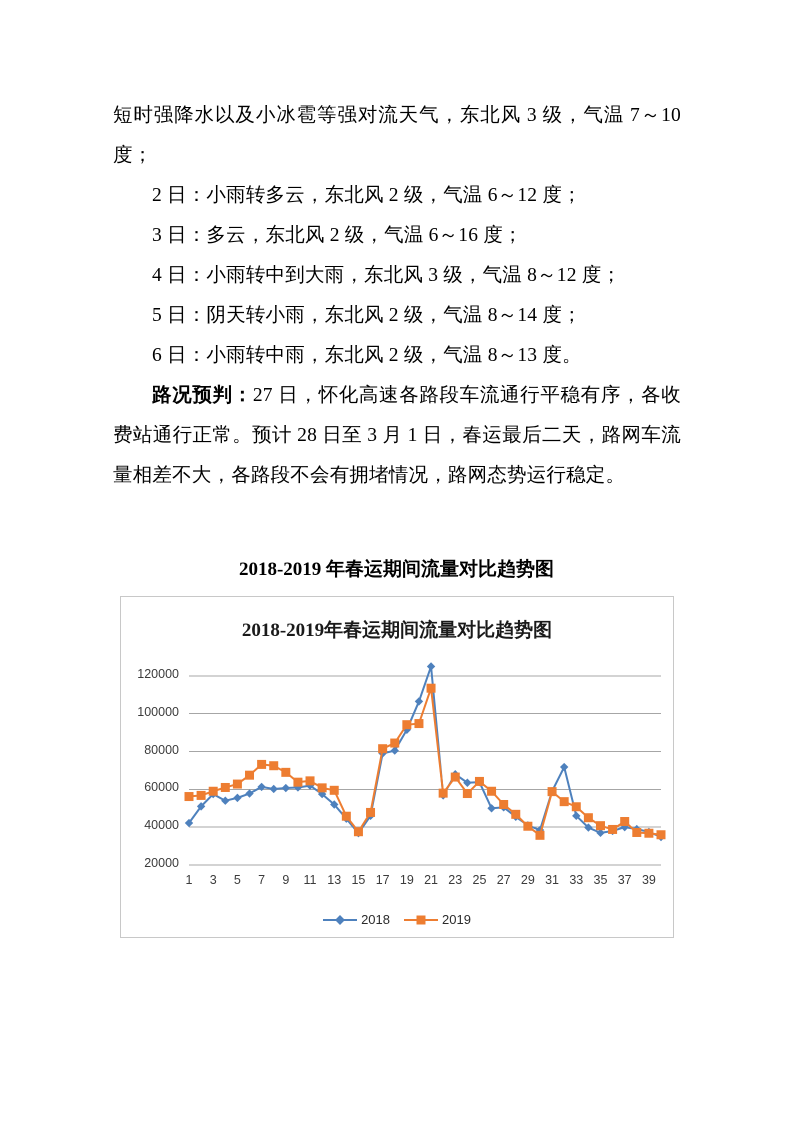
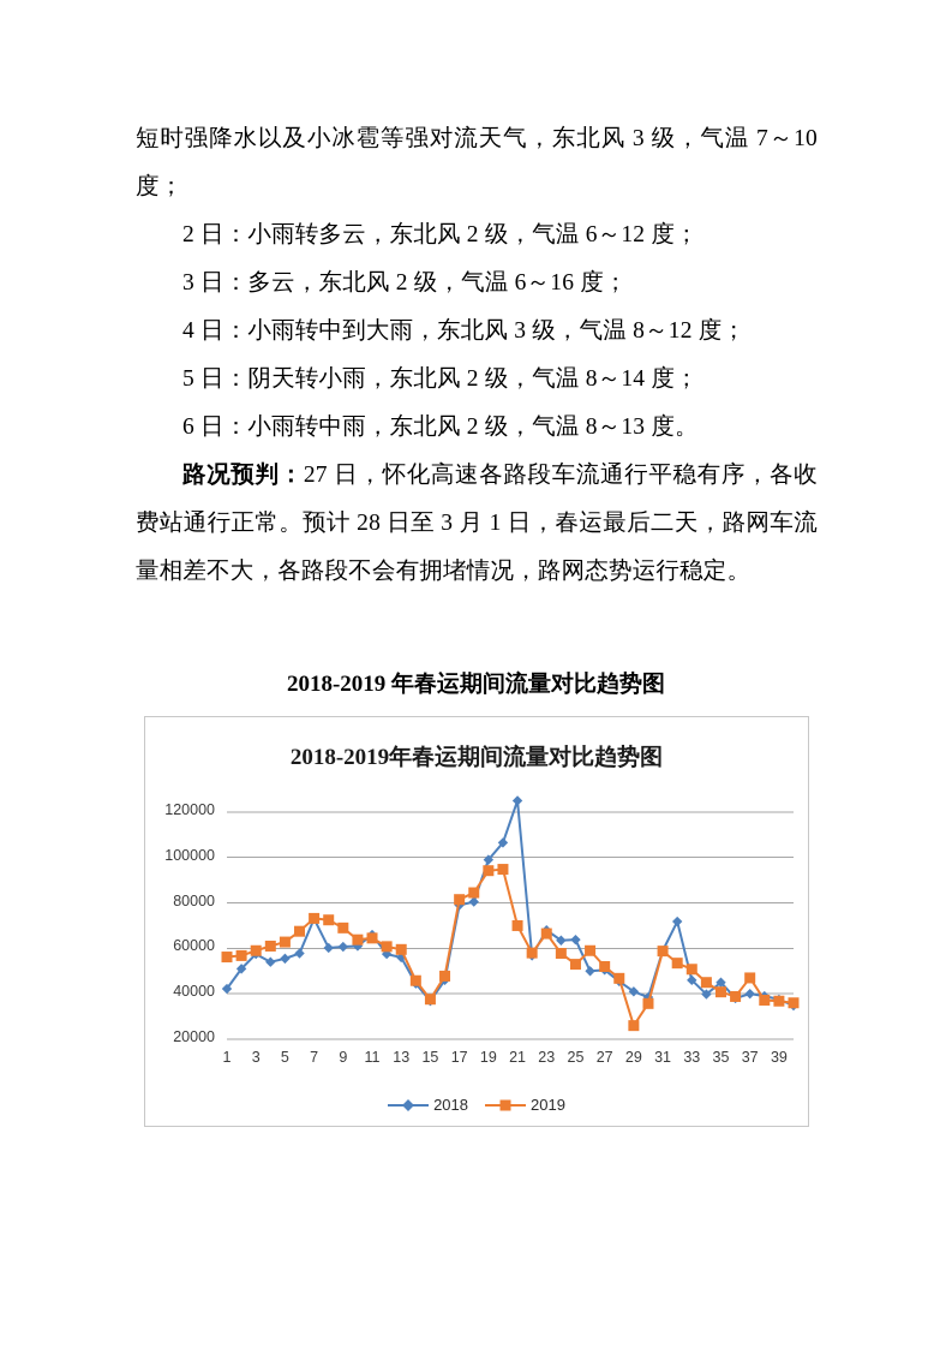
2018/7: 61000 -> 73000
2018/11: 62000 -> 66000
2018/13: 52000 -> 56000
2018/19: 92000 -> 99000
2019/21: 114000 -> 70000
2019/25: 64000 -> 53000
2019/29: 40000 -> 26000
2018/35: 37000 -> 45000
2019/37: 43000 -> 47000
